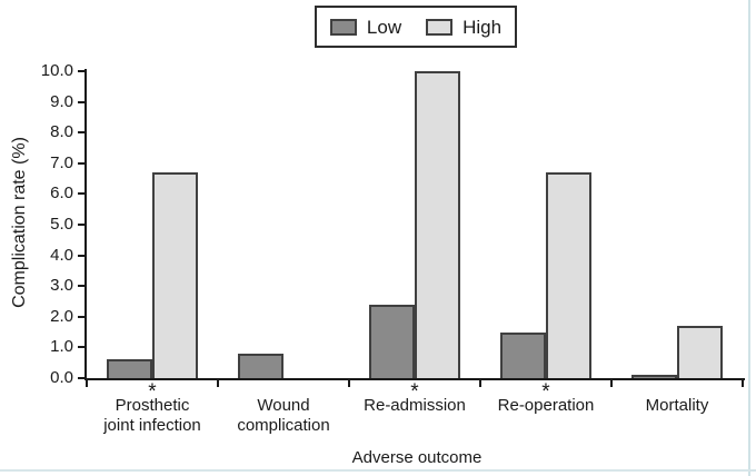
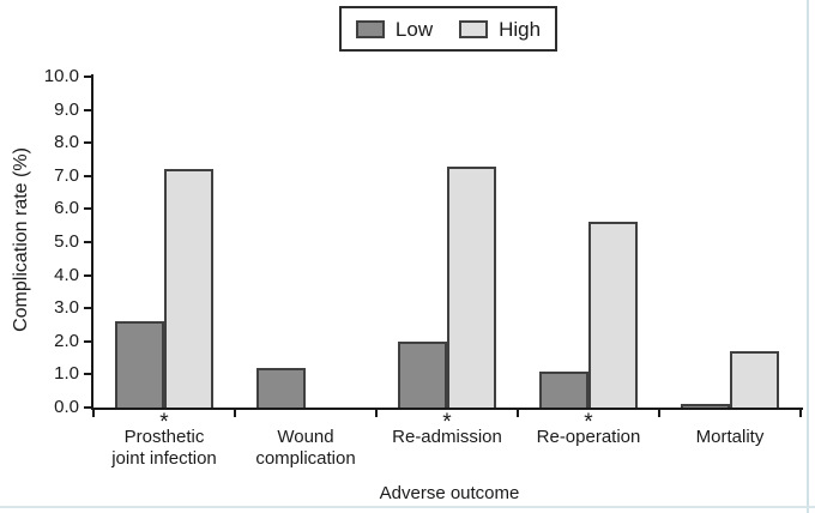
Low/Prosthetic joint infection: 0.6 -> 2.6
High/Prosthetic joint infection: 6.7 -> 7.2
Low/Wound complication: 0.8 -> 1.2
Low/Re-admission: 2.4 -> 2.0
High/Re-admission: 10.0 -> 7.3
Low/Re-operation: 1.5 -> 1.1
High/Re-operation: 6.7 -> 5.6
